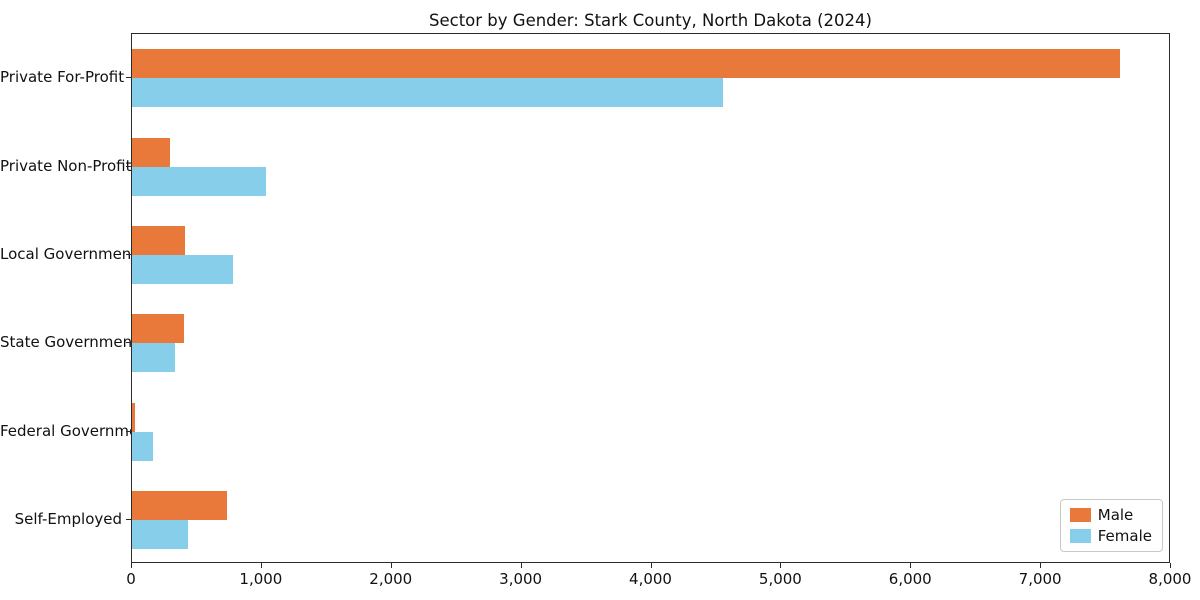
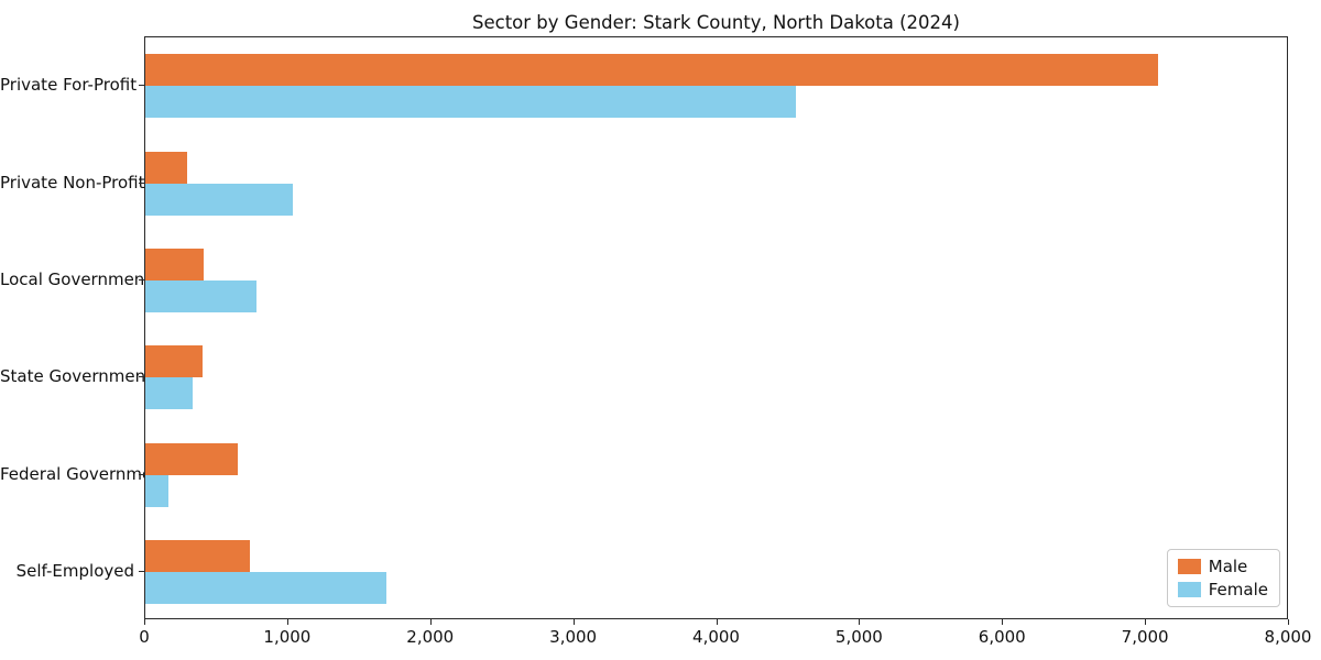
Male/Private For-Profit: 7620 -> 7100
Male/Federal Government: 20 -> 650
Female/Self-Employed: 430 -> 1690
